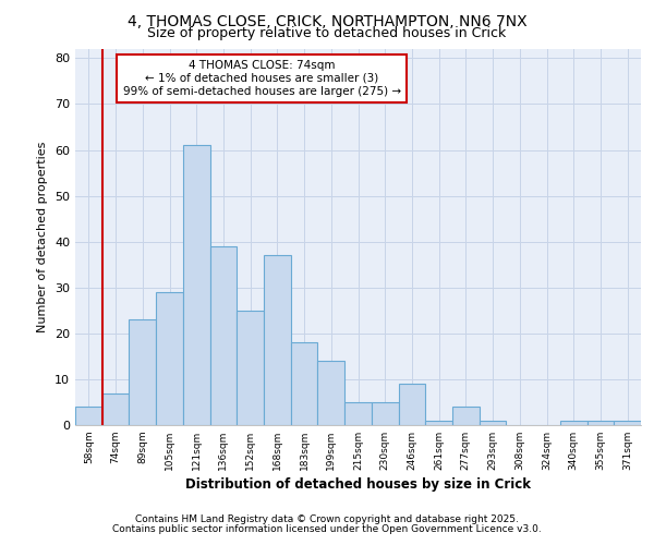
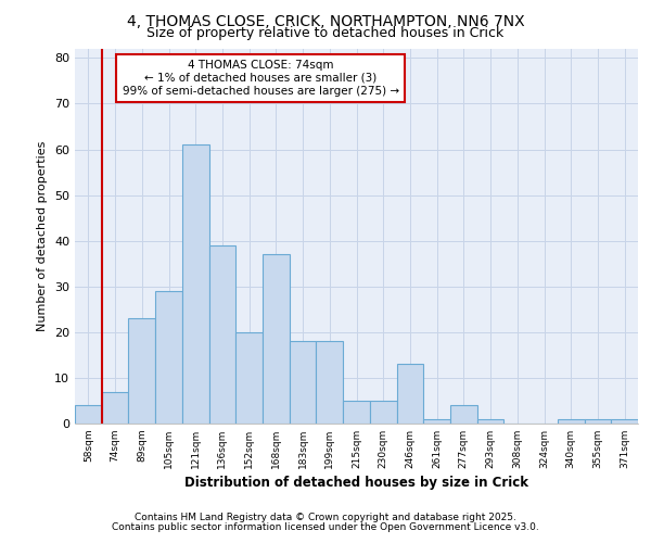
152sqm: 25 -> 20
199sqm: 14 -> 18
246sqm: 9 -> 13
